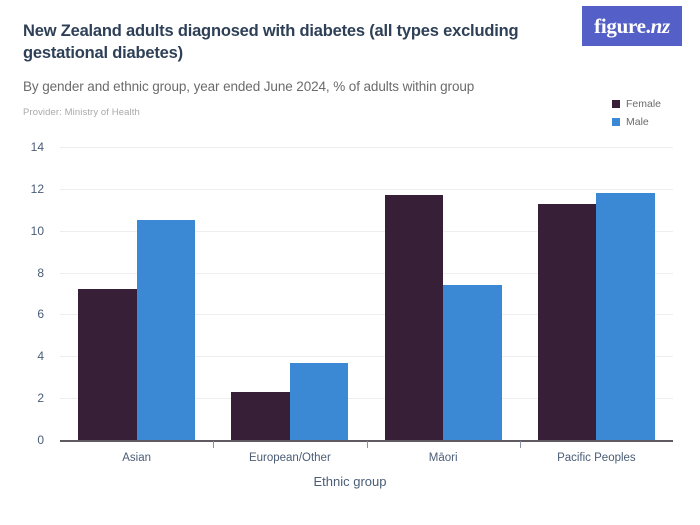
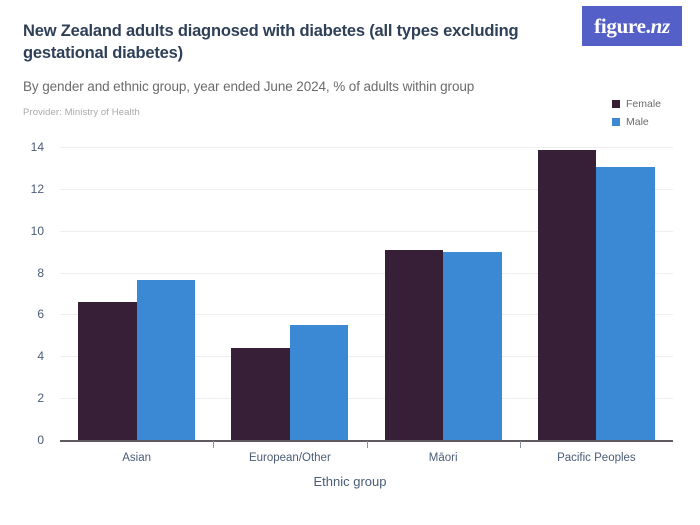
Female/Asian: 7.2 -> 6.6
Male/Asian: 10.5 -> 7.7
Female/European/Other: 2.3 -> 4.4
Male/European/Other: 3.7 -> 5.5
Female/Māori: 11.7 -> 9.1
Male/Māori: 7.4 -> 9.0
Female/Pacific Peoples: 11.3 -> 13.8
Male/Pacific Peoples: 11.8 -> 13.1
